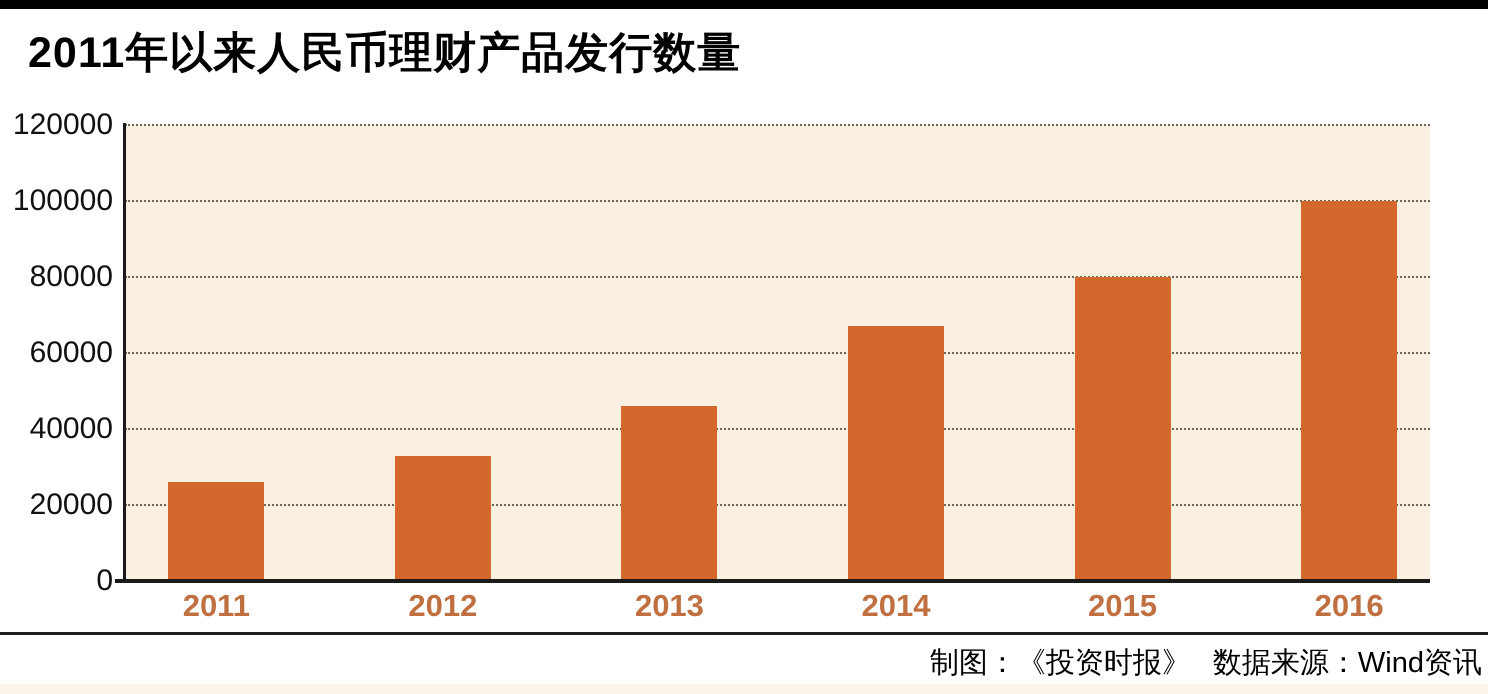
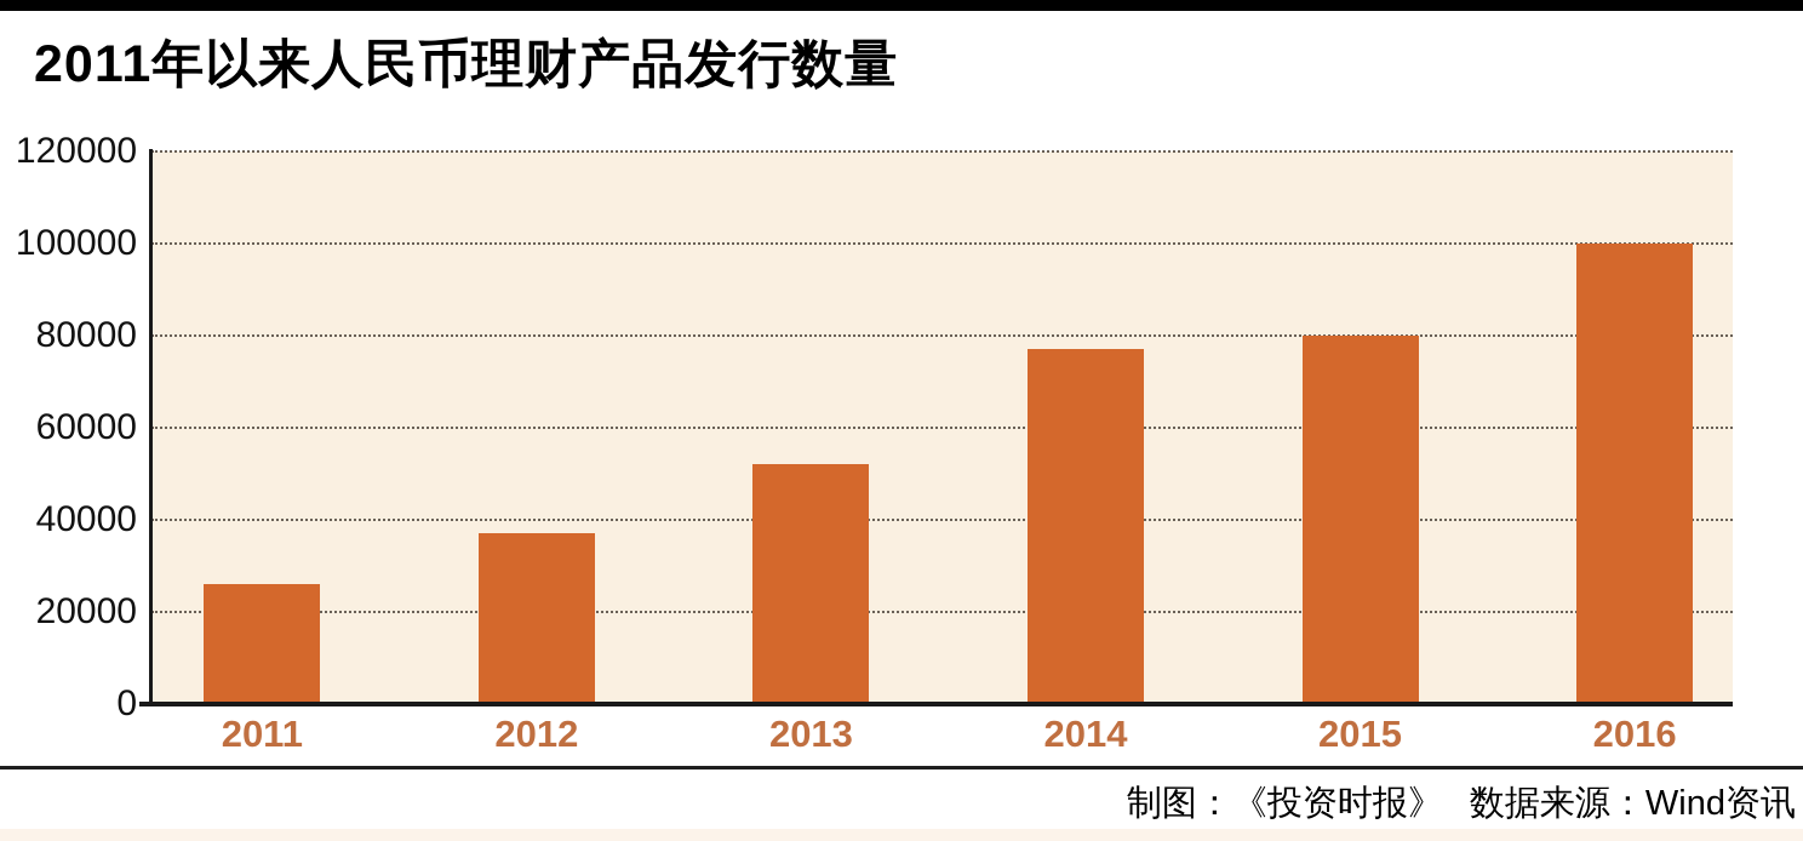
2012: 33000 -> 37000
2013: 46000 -> 52000
2014: 67000 -> 77000
